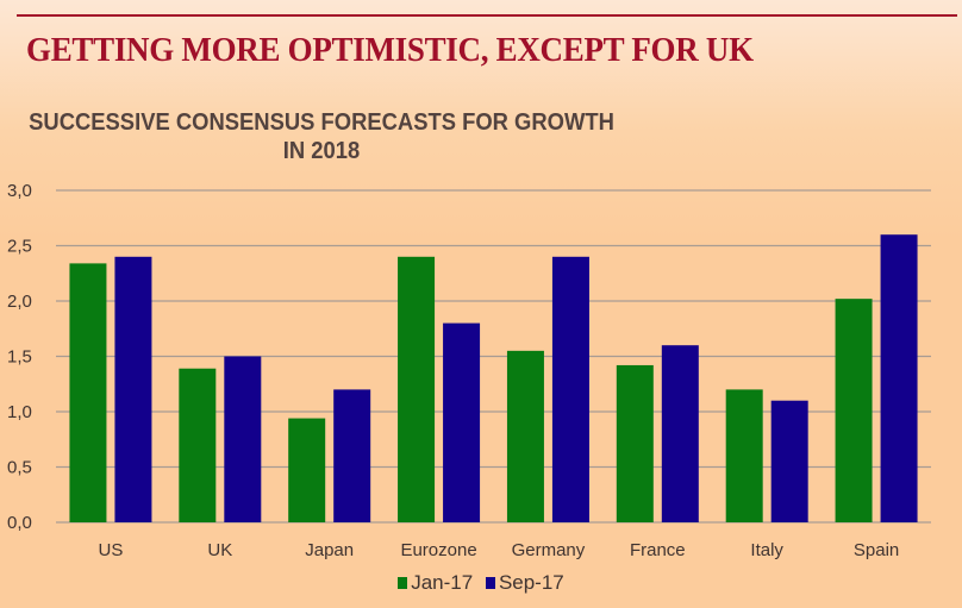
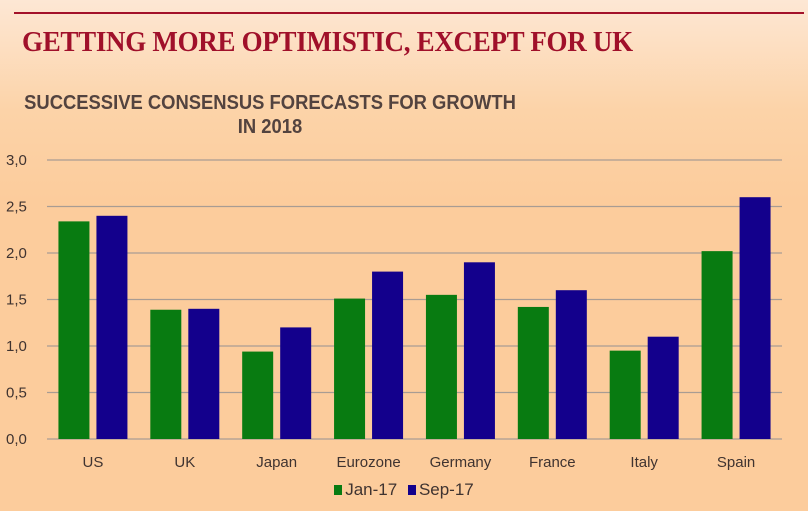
Sep-17/UK: 1,5 -> 1,4
Jan-17/Eurozone: 2,4 -> 1,5
Sep-17/Germany: 2,4 -> 1,9
Jan-17/Italy: 1,2 -> 0,9
